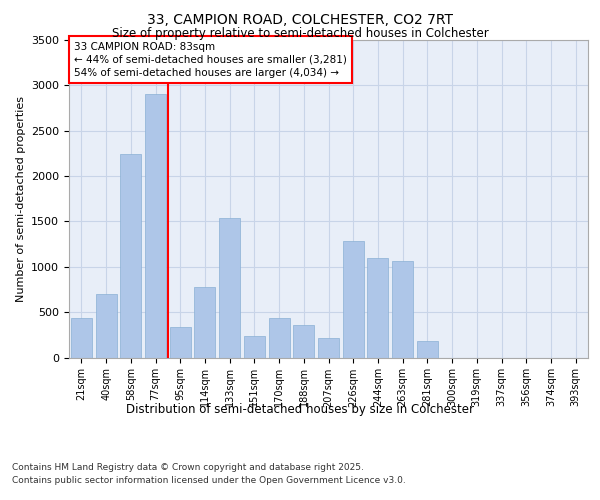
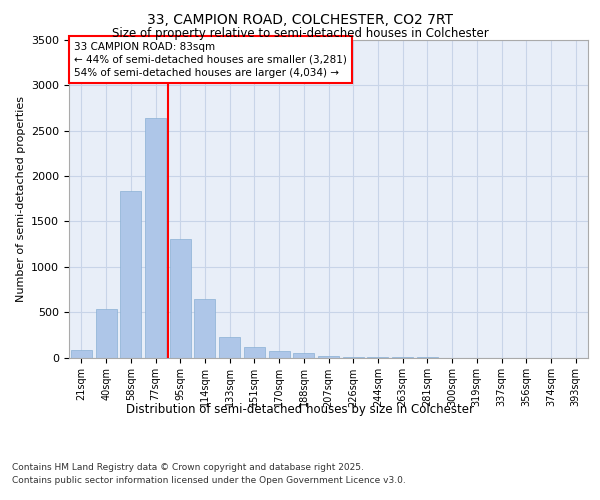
21sqm: 440 -> 80
40sqm: 700 -> 530
58sqm: 2240 -> 1840
77sqm: 2900 -> 2640
95sqm: 340 -> 1310
114sqm: 780 -> 640
133sqm: 1540 -> 230
151sqm: 240 -> 120
170sqm: 440 -> 80
188sqm: 360 -> 40
207sqm: 220 -> 20
226sqm: 1280 -> 10
244sqm: 1100 -> 0
263sqm: 1060 -> 0
281sqm: 180 -> 0
